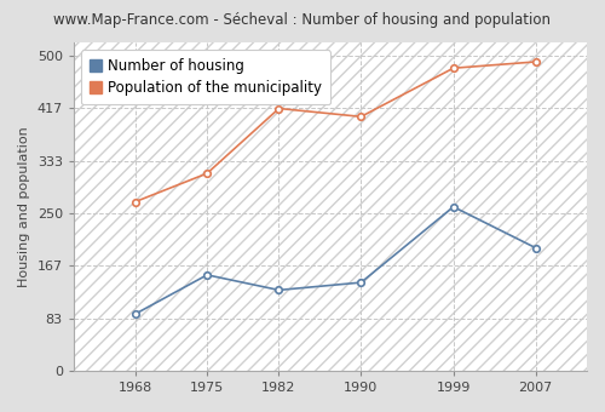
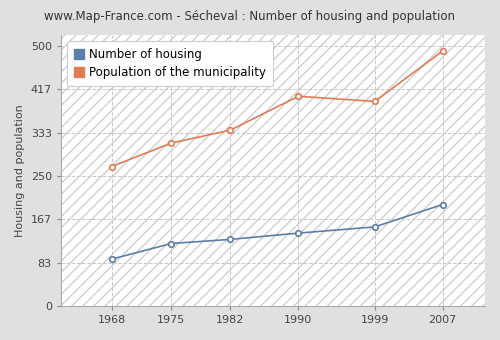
Number of housing/1975: 152 -> 120
Population of the municipality/1982: 416 -> 338
Number of housing/1999: 260 -> 152
Population of the municipality/1999: 480 -> 393
